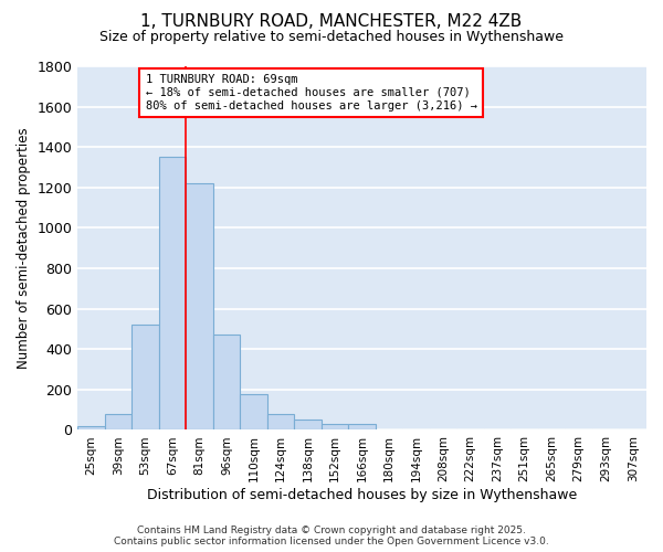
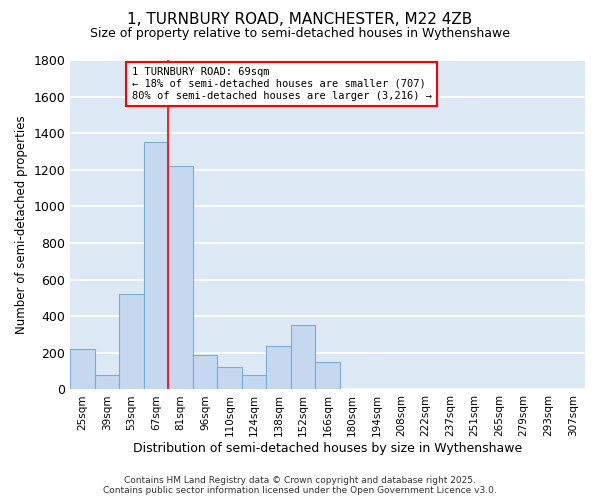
25sqm: 20 -> 220
96sqm: 470 -> 190
110sqm: 180 -> 120
138sqm: 50 -> 240
152sqm: 30 -> 350
166sqm: 30 -> 150
